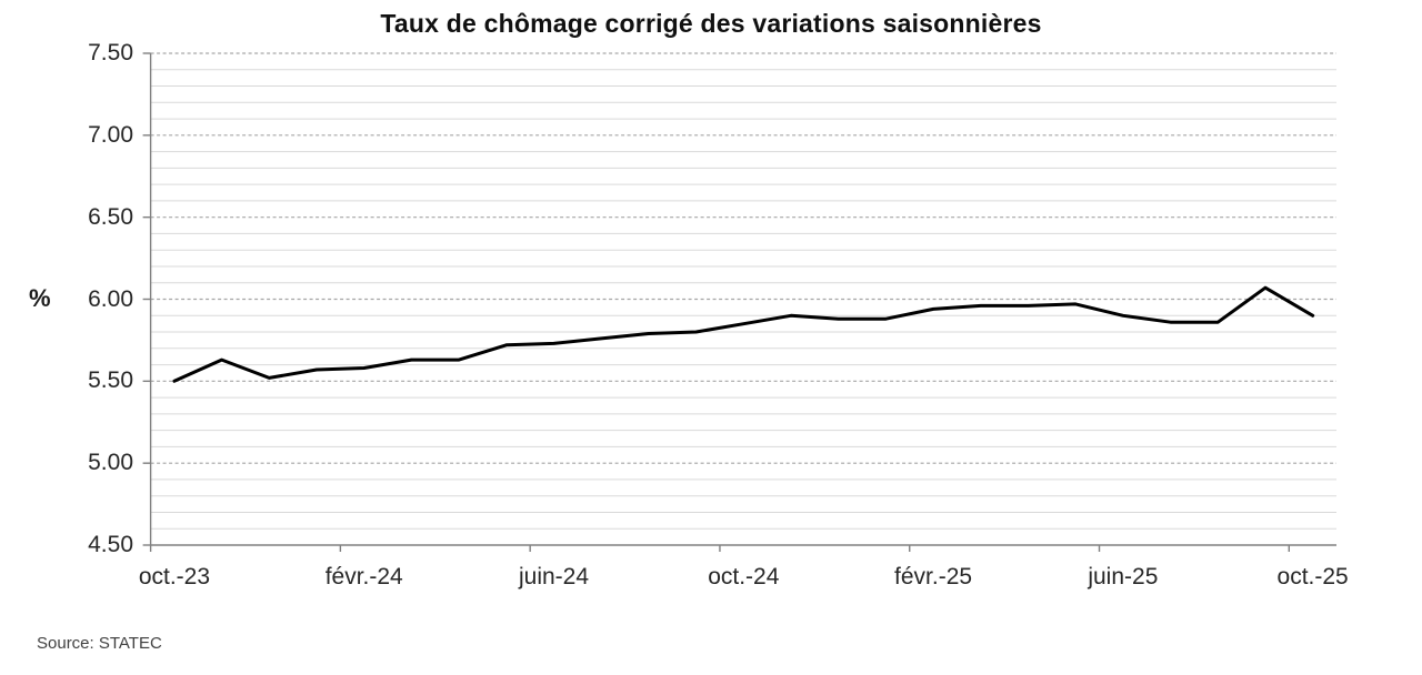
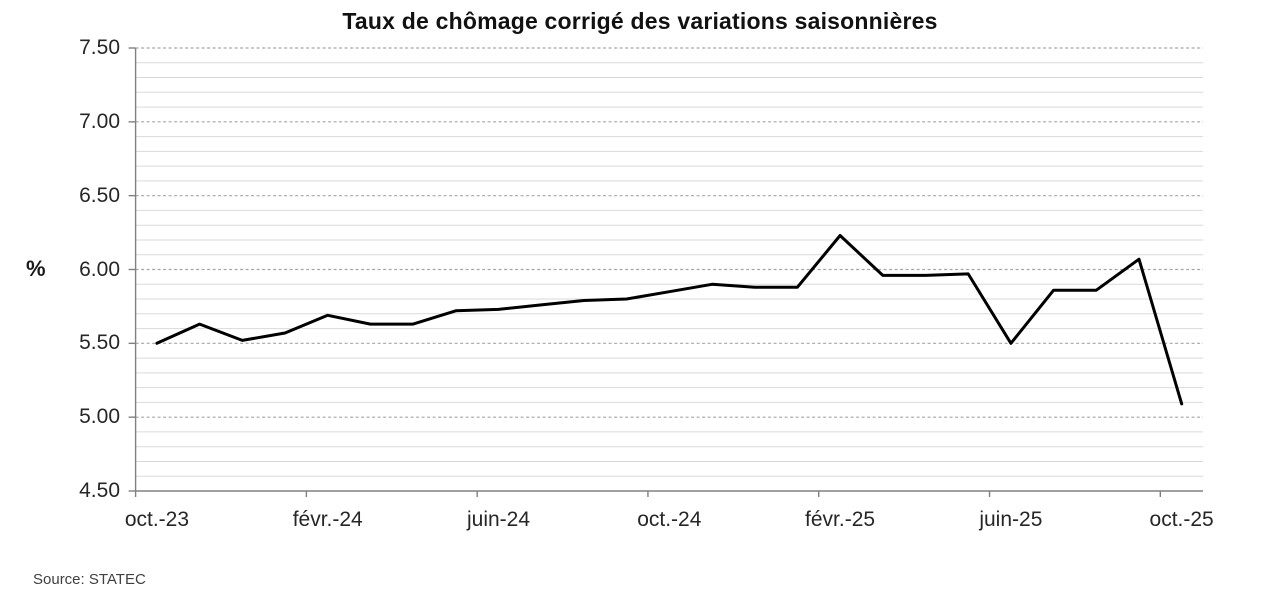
févr.-24: 5.58 -> 5.69
févr.-25: 5.94 -> 6.23
juin-25: 5.90 -> 5.50
oct.-25: 5.90 -> 5.09
